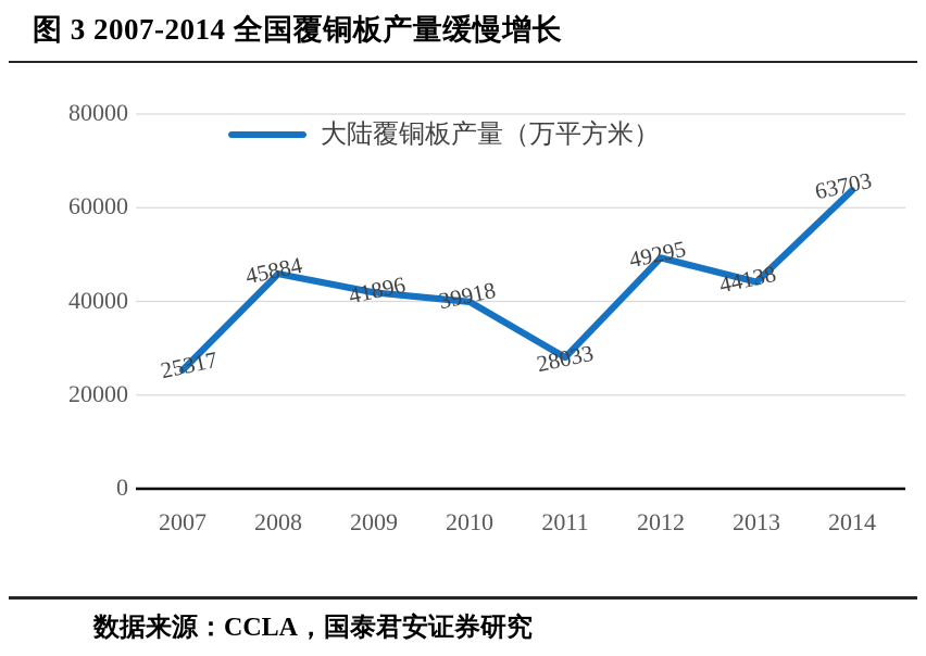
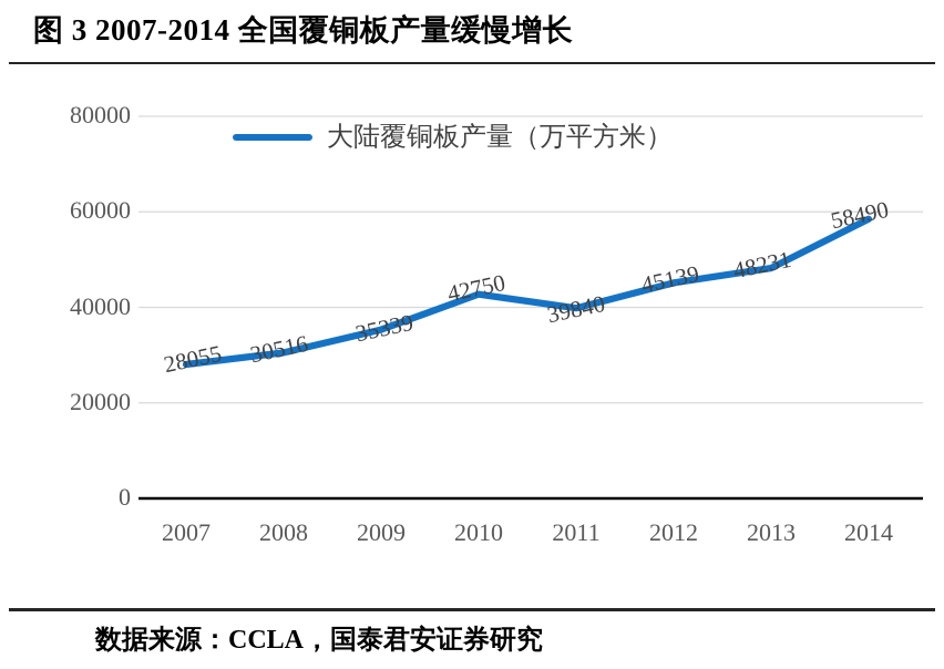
2007: 25317 -> 28055
2008: 45884 -> 30516
2009: 41896 -> 35339
2010: 39918 -> 42750
2011: 28033 -> 39840
2012: 49295 -> 45139
2013: 44138 -> 48231
2014: 63703 -> 58490
